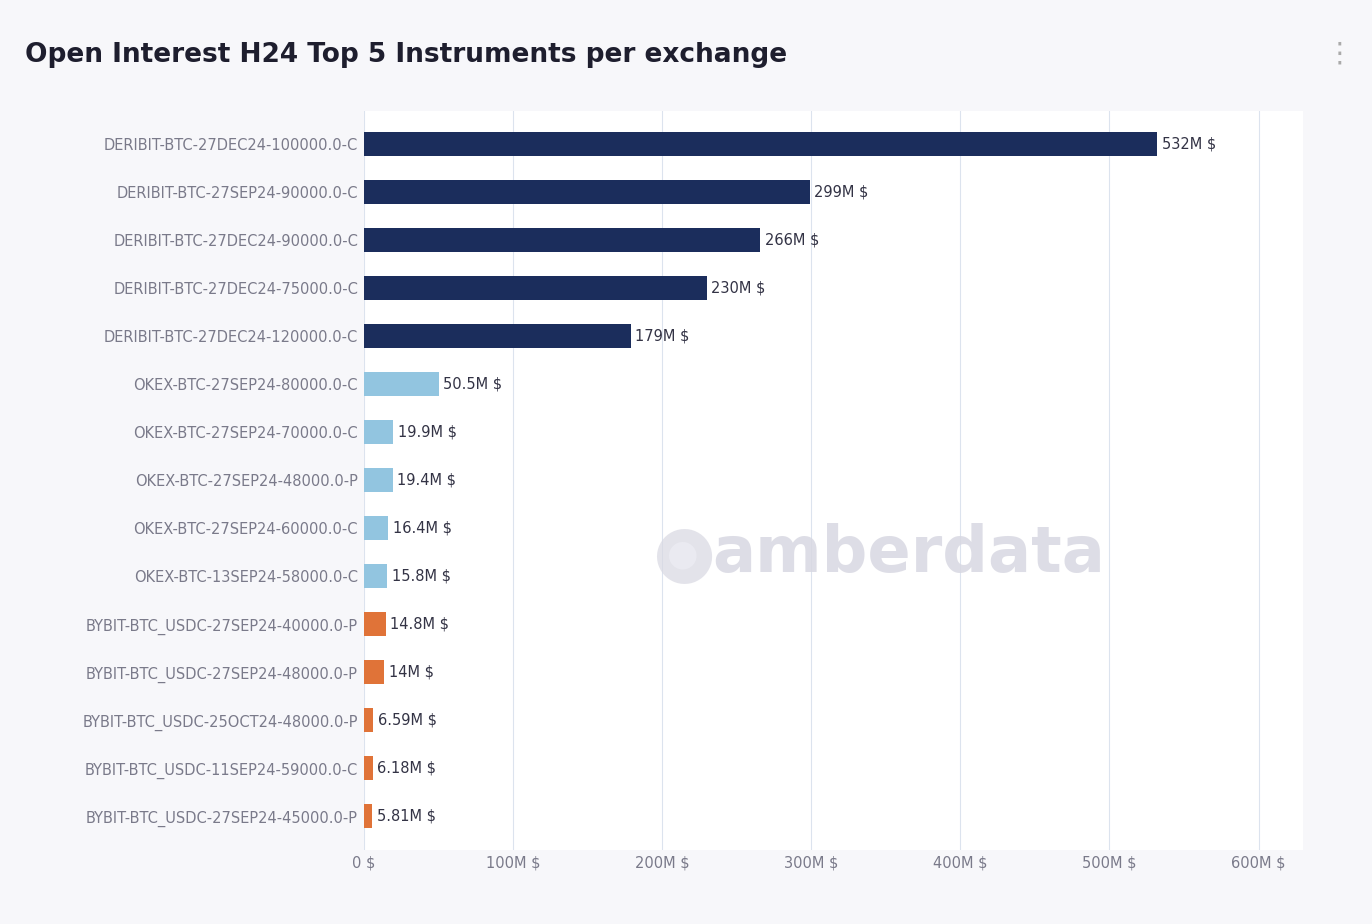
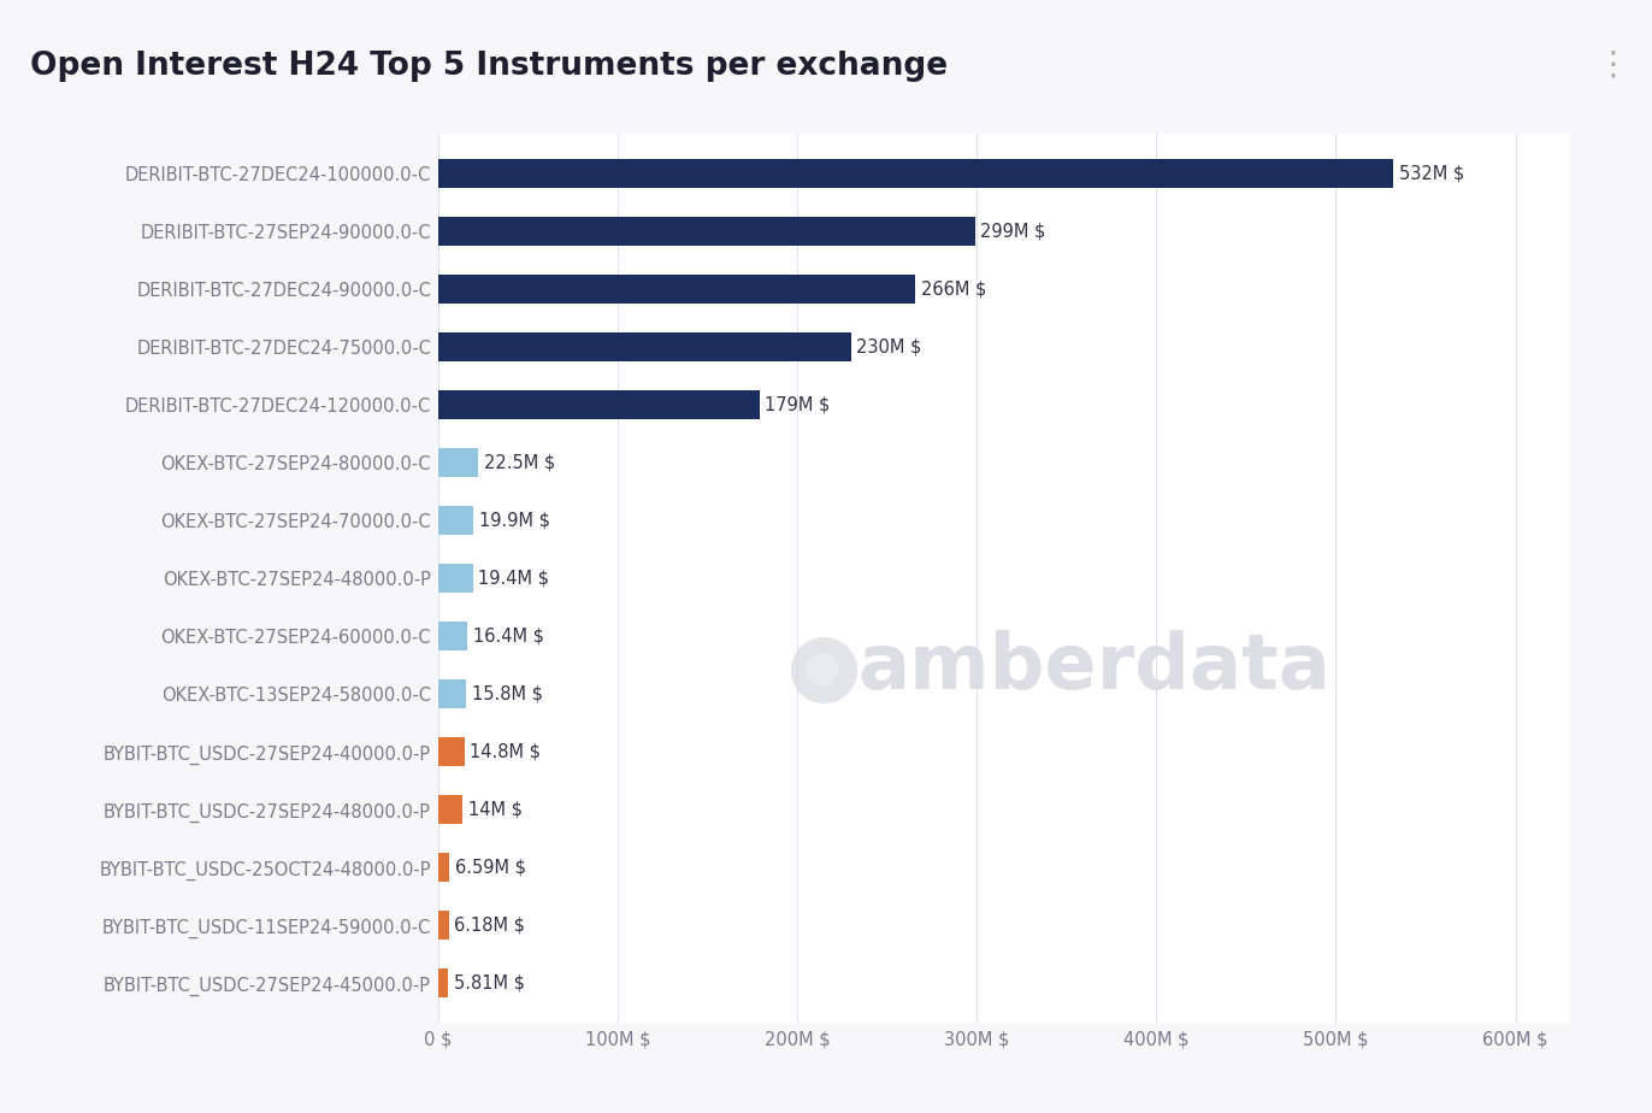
OKEX-BTC-27SEP24-80000.0-C: 50.5M -> 22.5M
